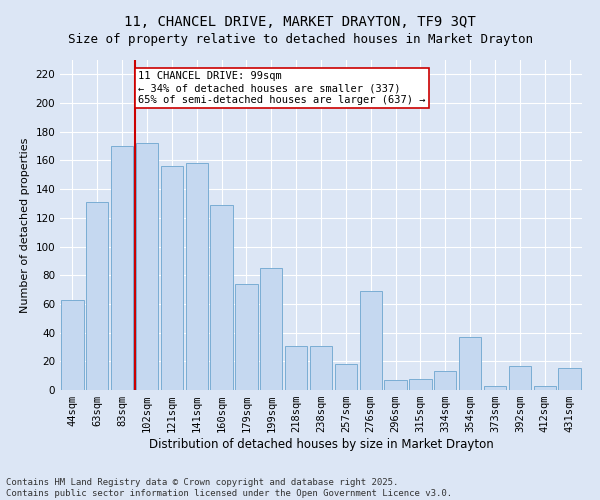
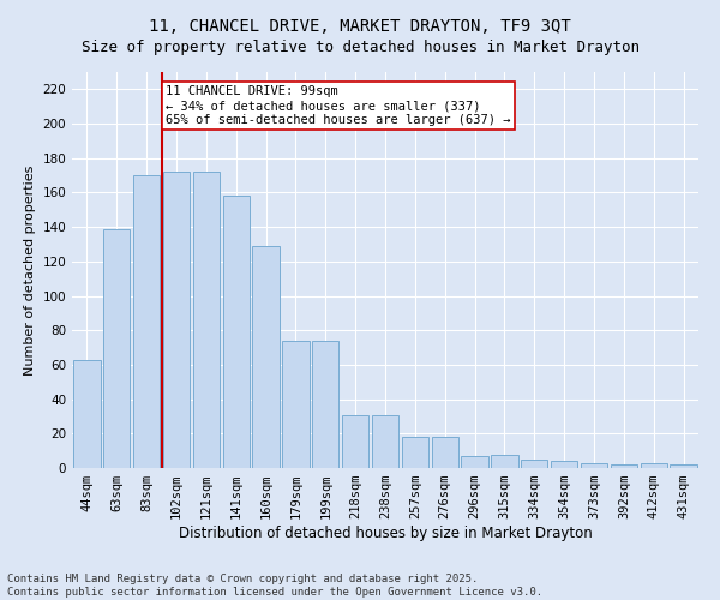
63sqm: 131 -> 139
121sqm: 156 -> 172
199sqm: 85 -> 74
276sqm: 69 -> 18
334sqm: 13 -> 5
354sqm: 37 -> 4
392sqm: 17 -> 2
431sqm: 15 -> 2
